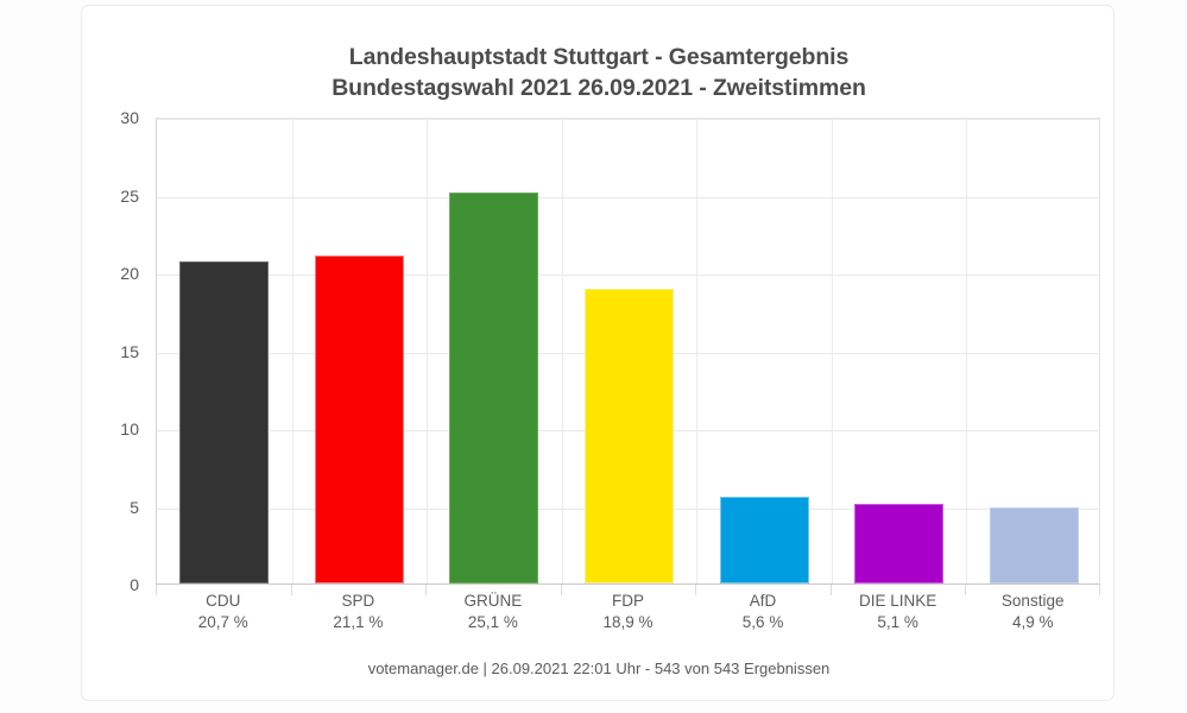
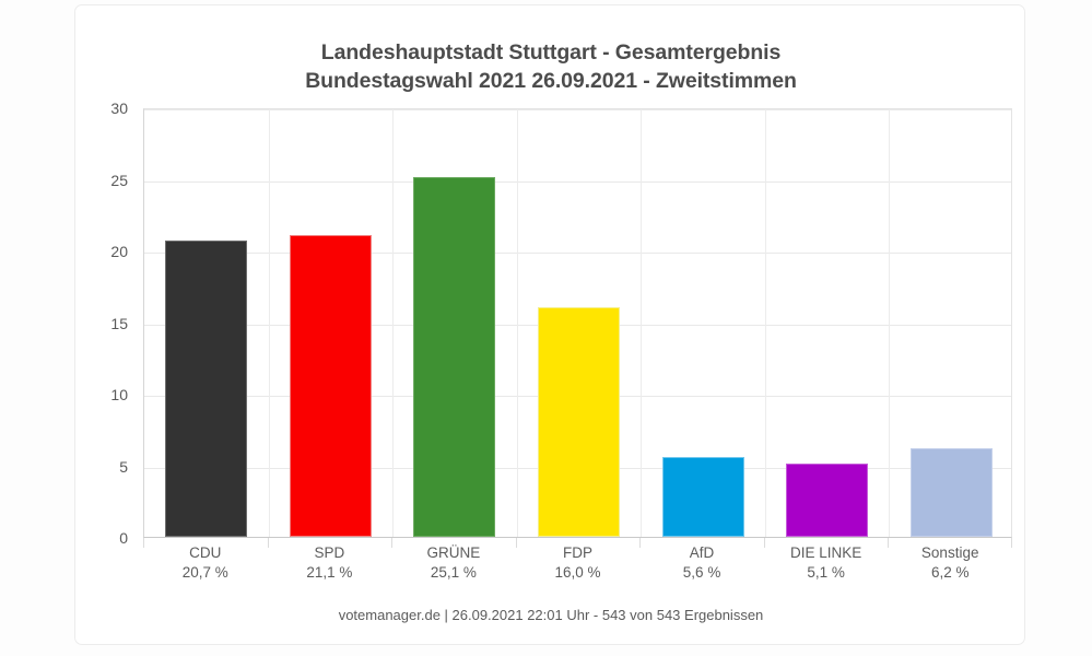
FDP: 18,9 -> 16,0
Sonstige: 4,9 -> 6,2
